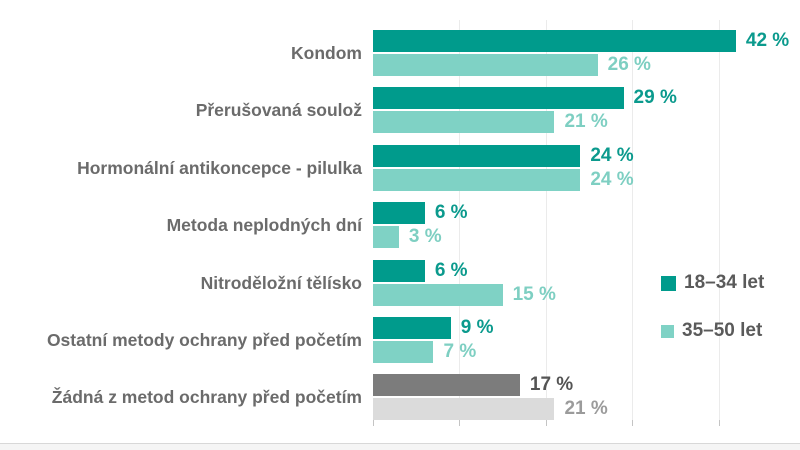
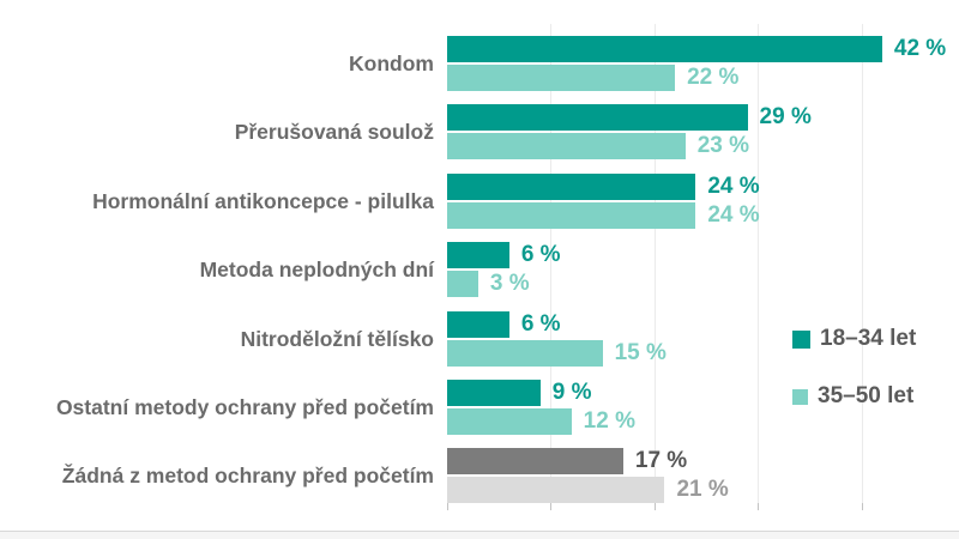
35–50 let/Kondom: 26 -> 22
35–50 let/Přerušovaná soulož: 21 -> 23
35–50 let/Ostatní metody ochrany před početím: 7 -> 12
